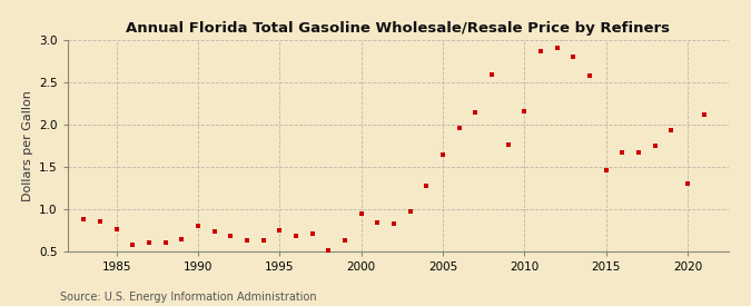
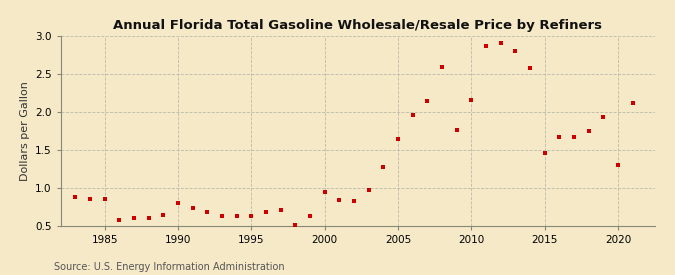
1985: 0.76 -> 0.85
1995: 0.74 -> 0.63
